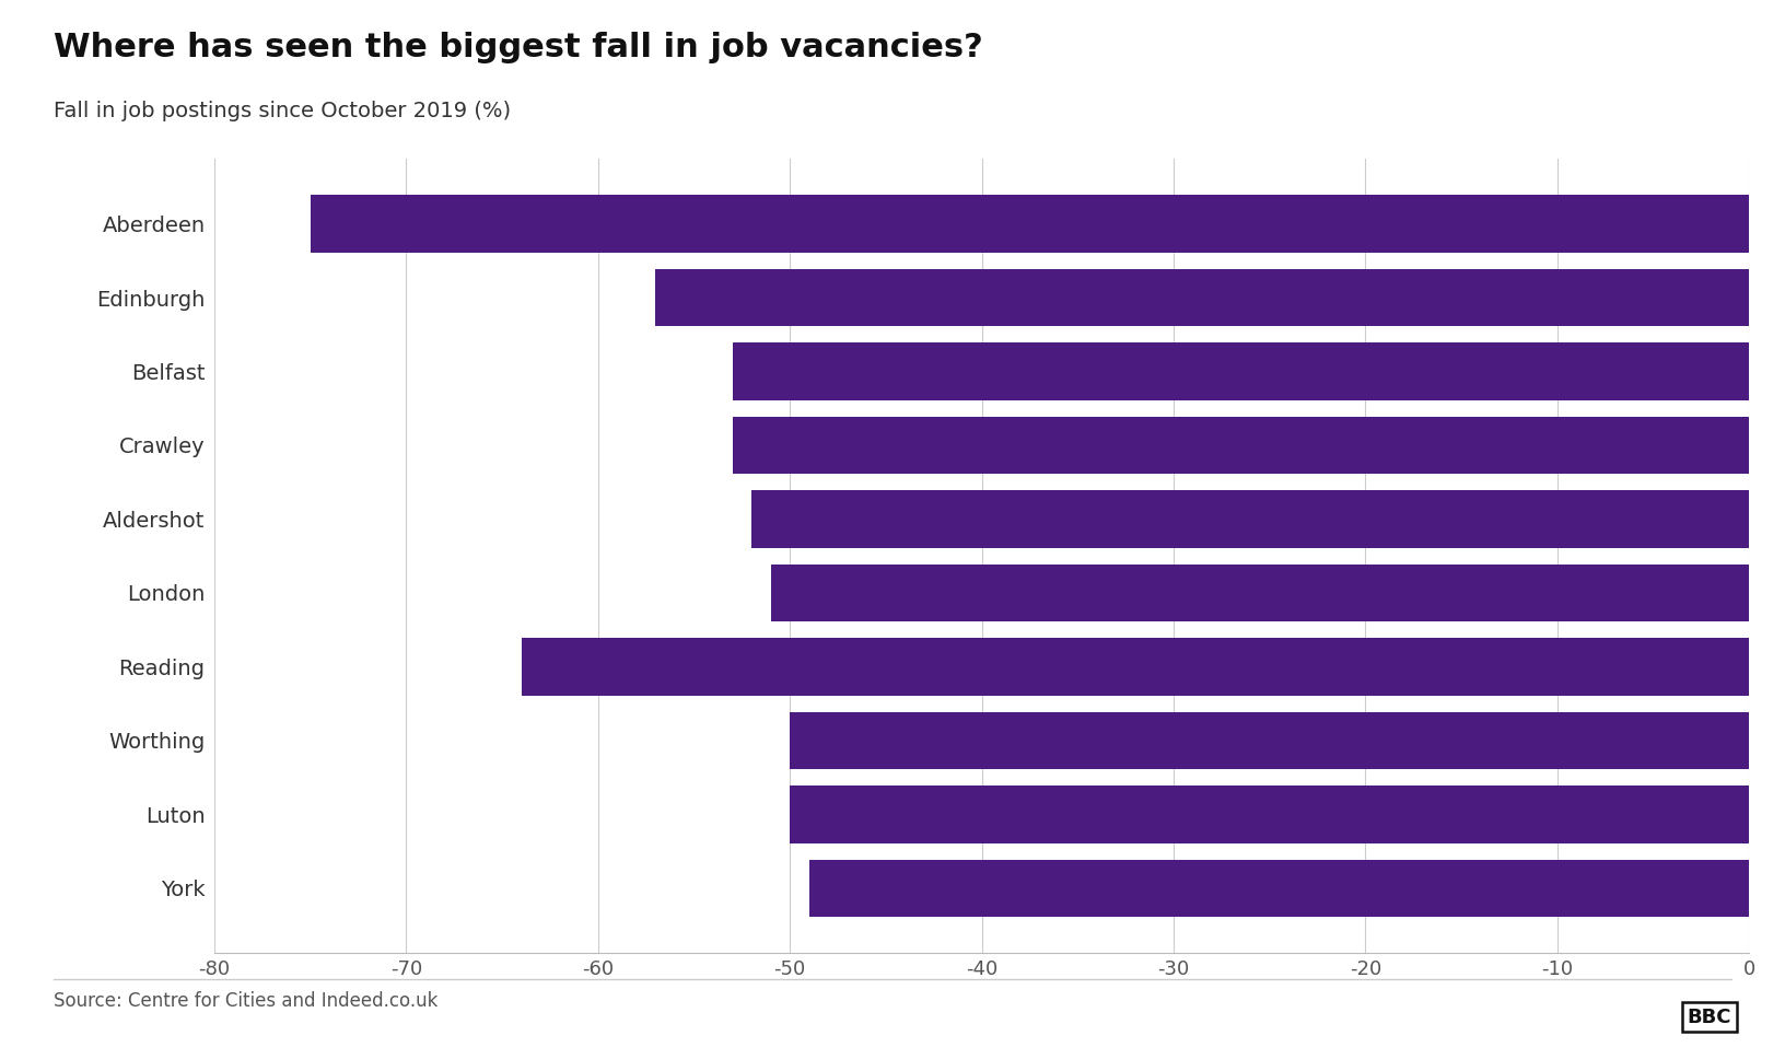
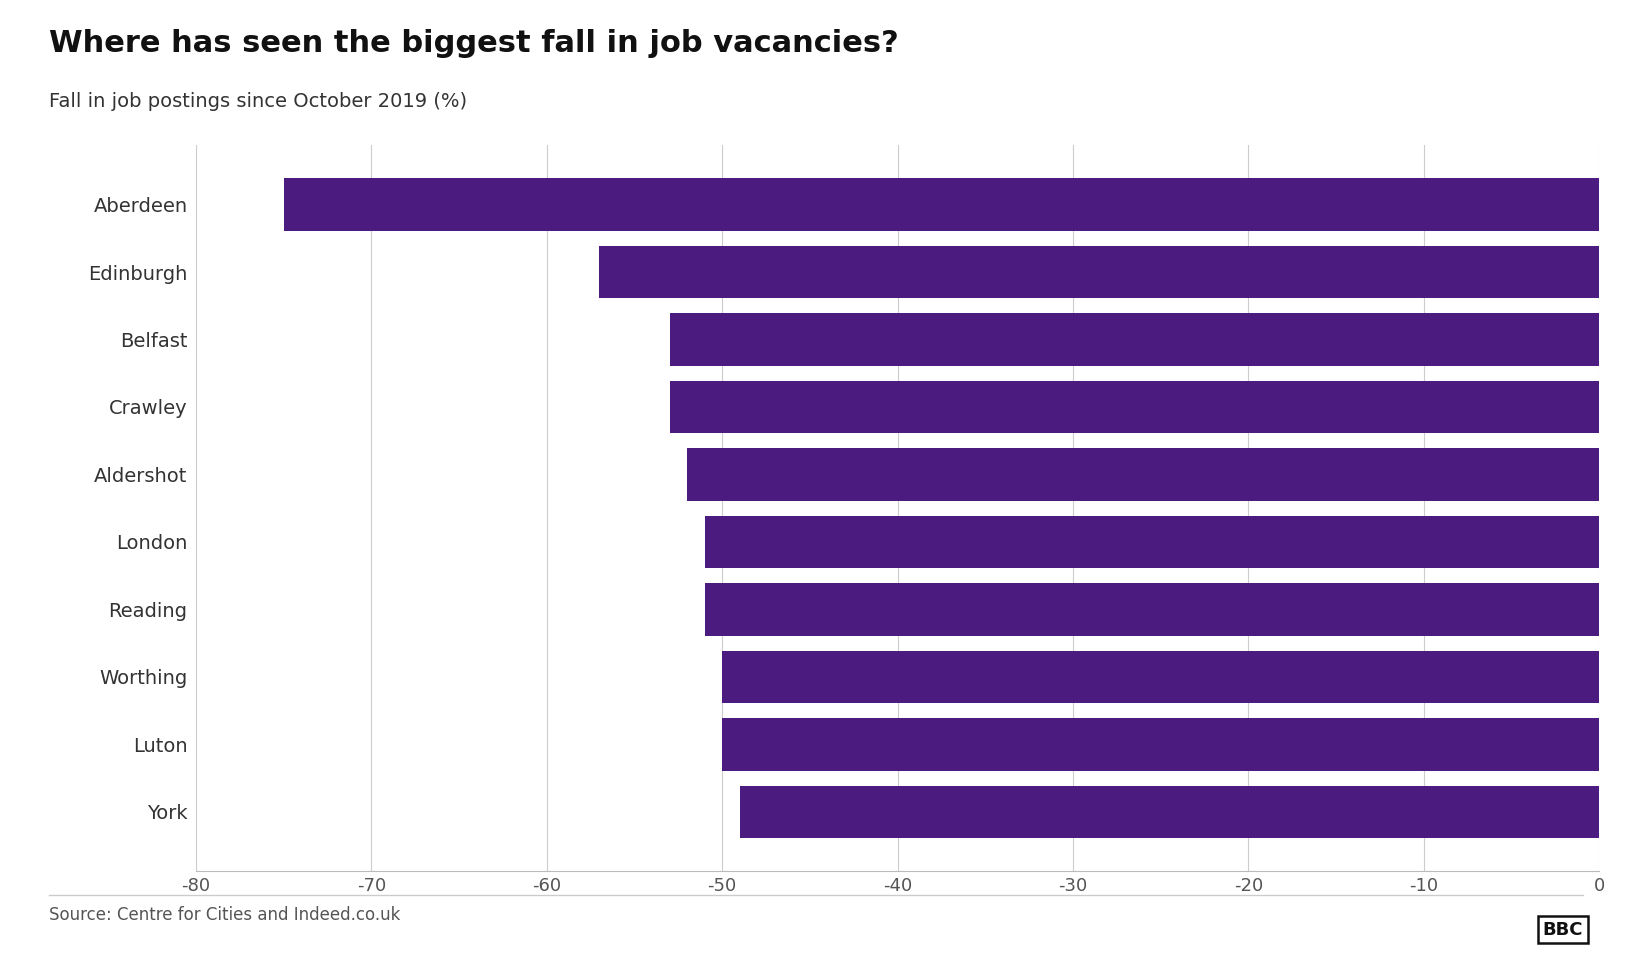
Reading: -64 -> -51
